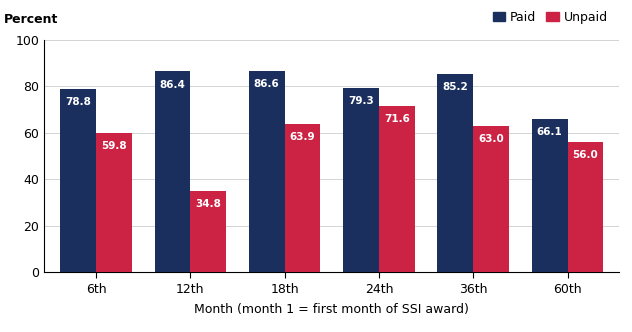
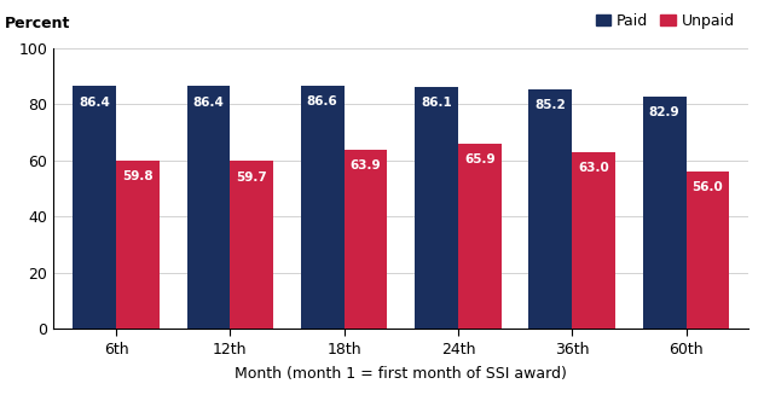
Paid/6th: 78.8 -> 86.4
Unpaid/12th: 34.8 -> 59.7
Paid/24th: 79.3 -> 86.1
Unpaid/24th: 71.6 -> 65.9
Paid/60th: 66.1 -> 82.9
